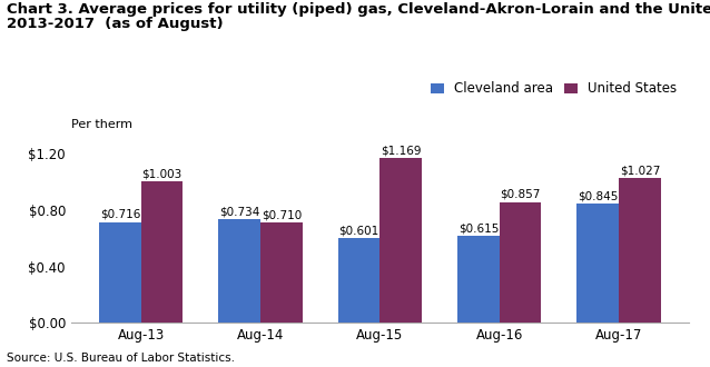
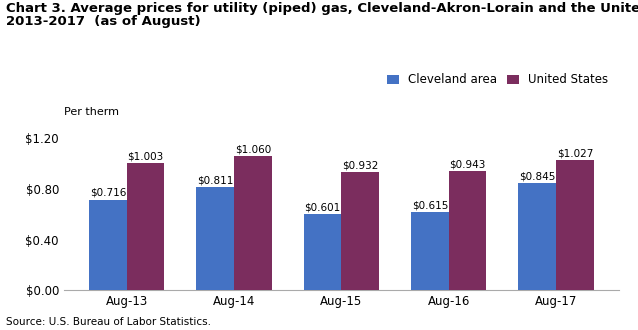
Cleveland area/Aug-14: $0.734 -> $0.811
United States/Aug-14: $0.710 -> $1.060
United States/Aug-15: $1.169 -> $0.932
United States/Aug-16: $0.857 -> $0.943
